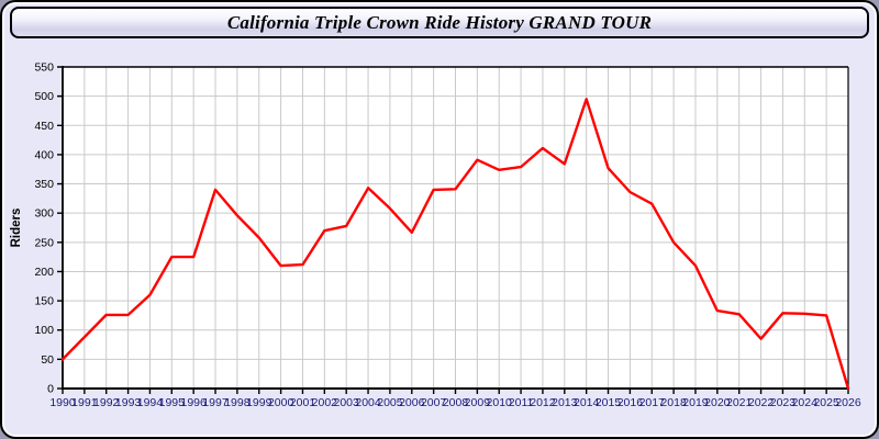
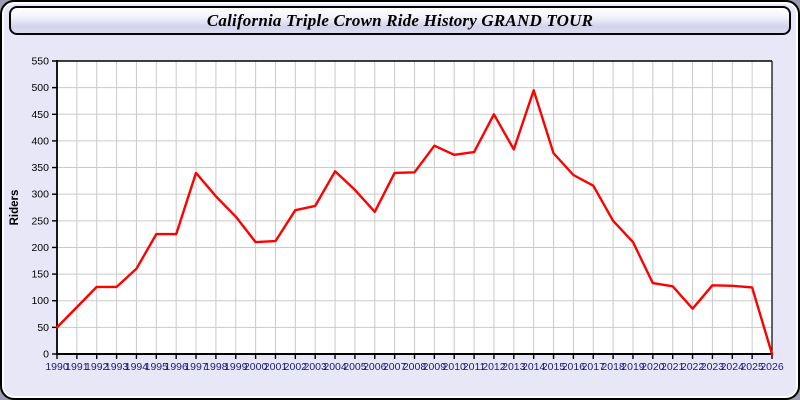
2012: 410 -> 450
